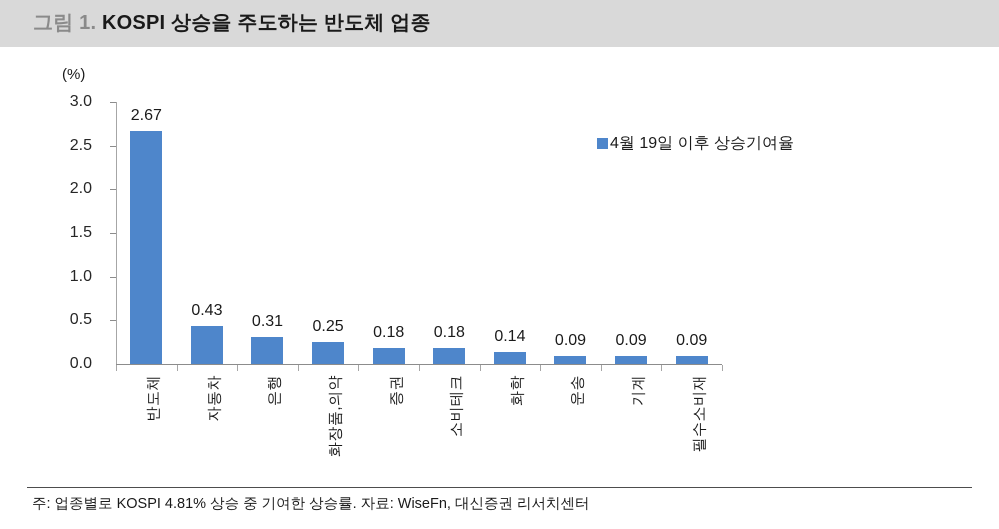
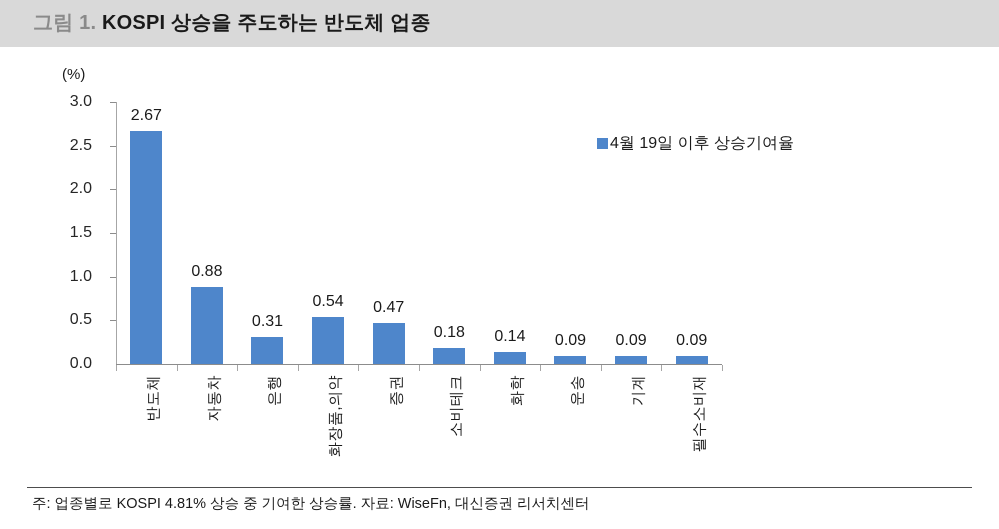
자동차: 0.43 -> 0.88
화장품,의약: 0.25 -> 0.54
증권: 0.18 -> 0.47
